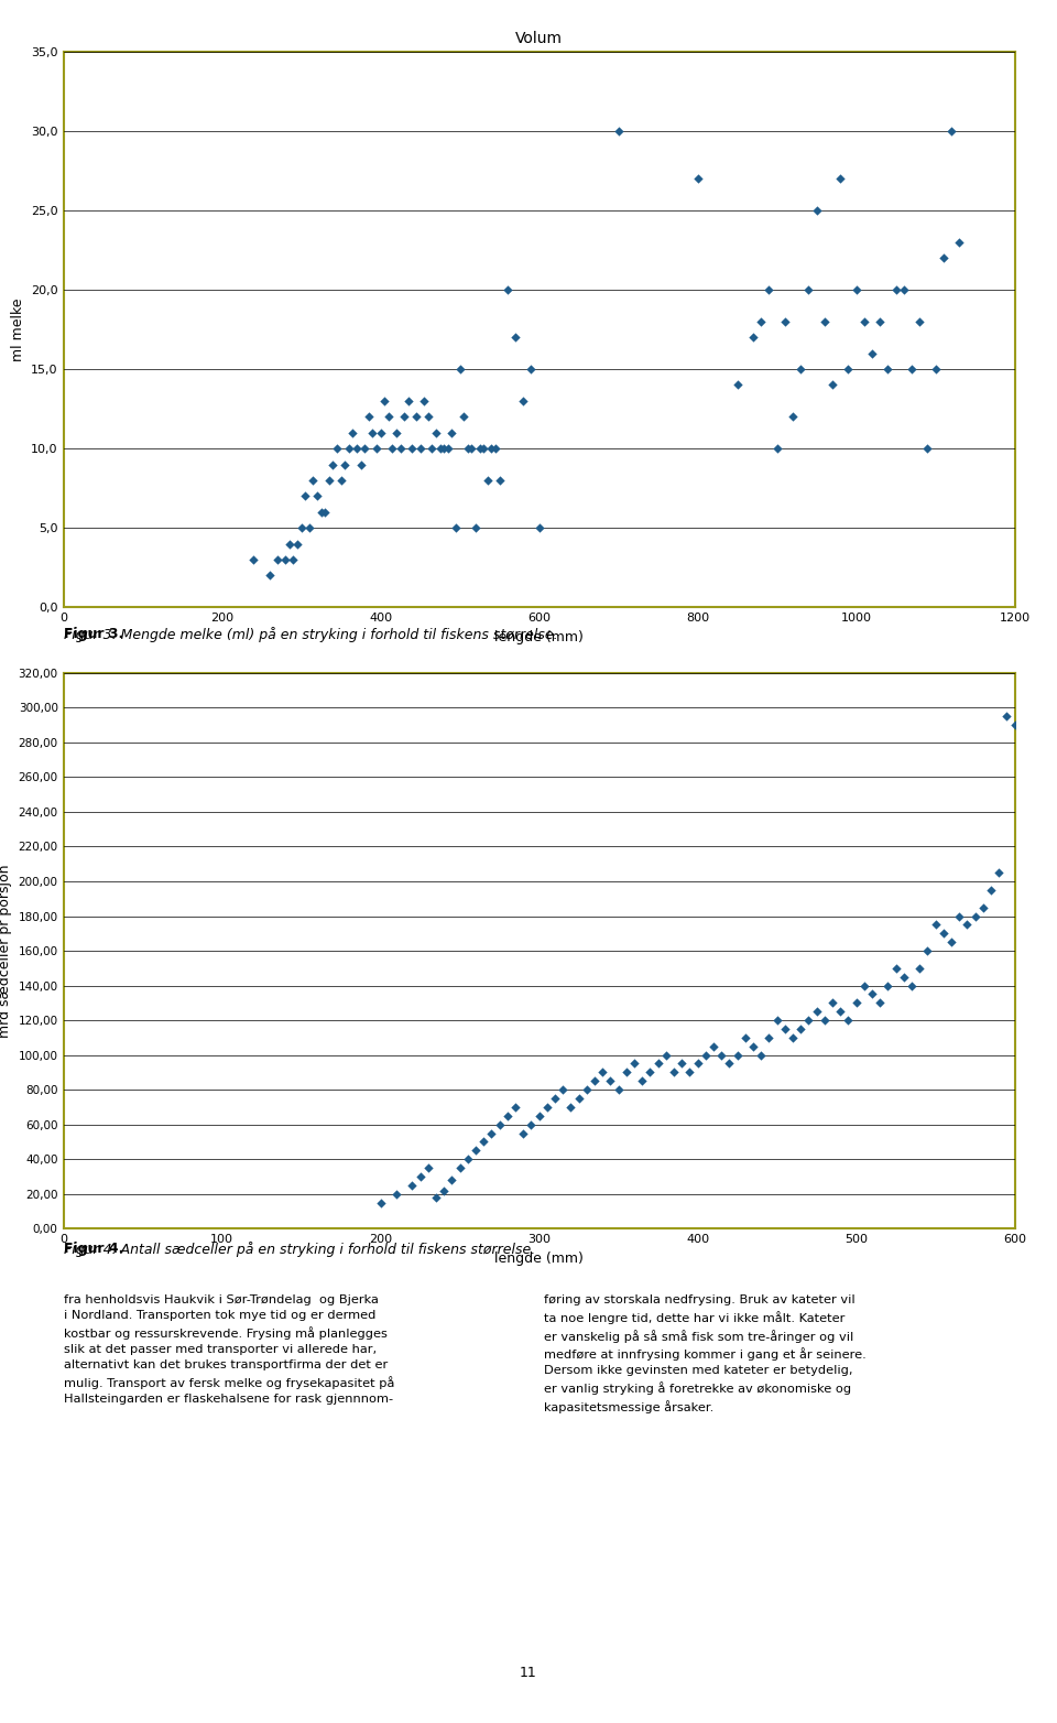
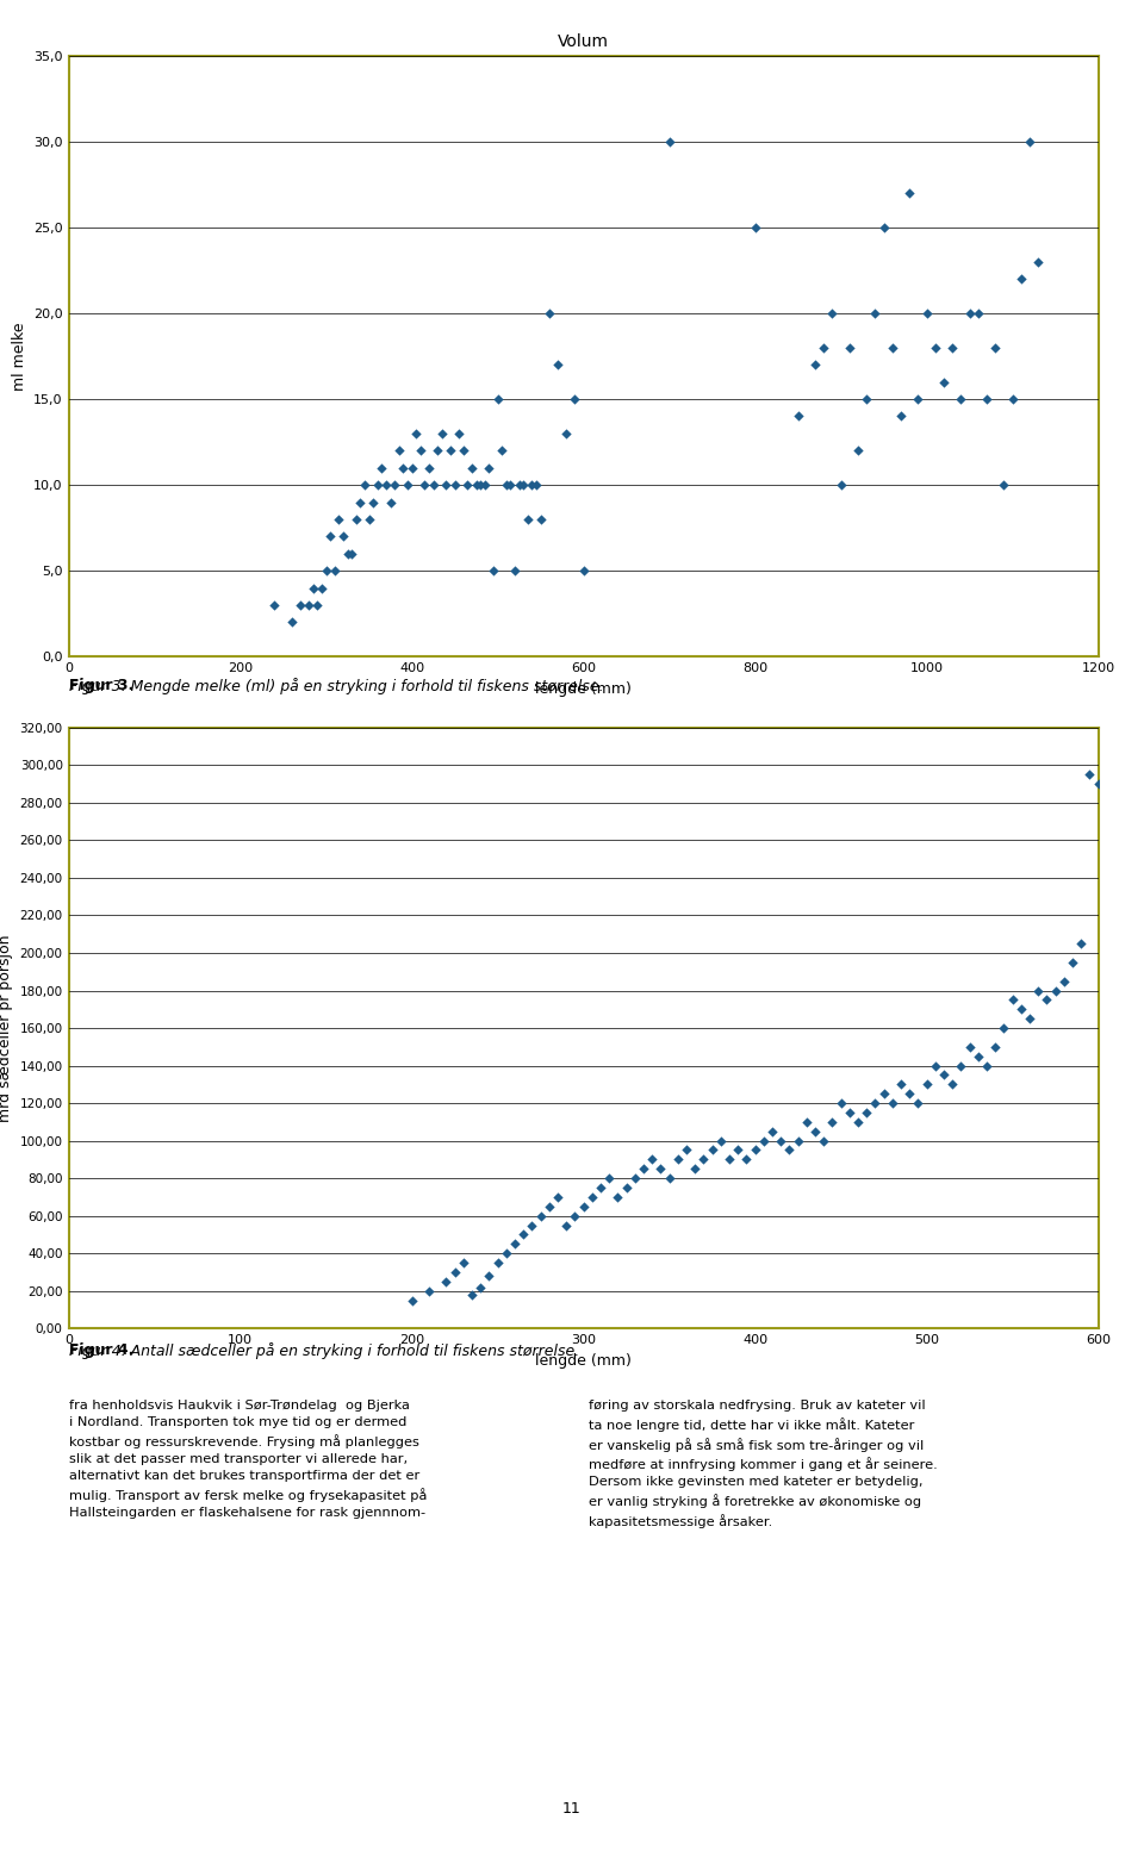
Volum/800: 27 -> 25
